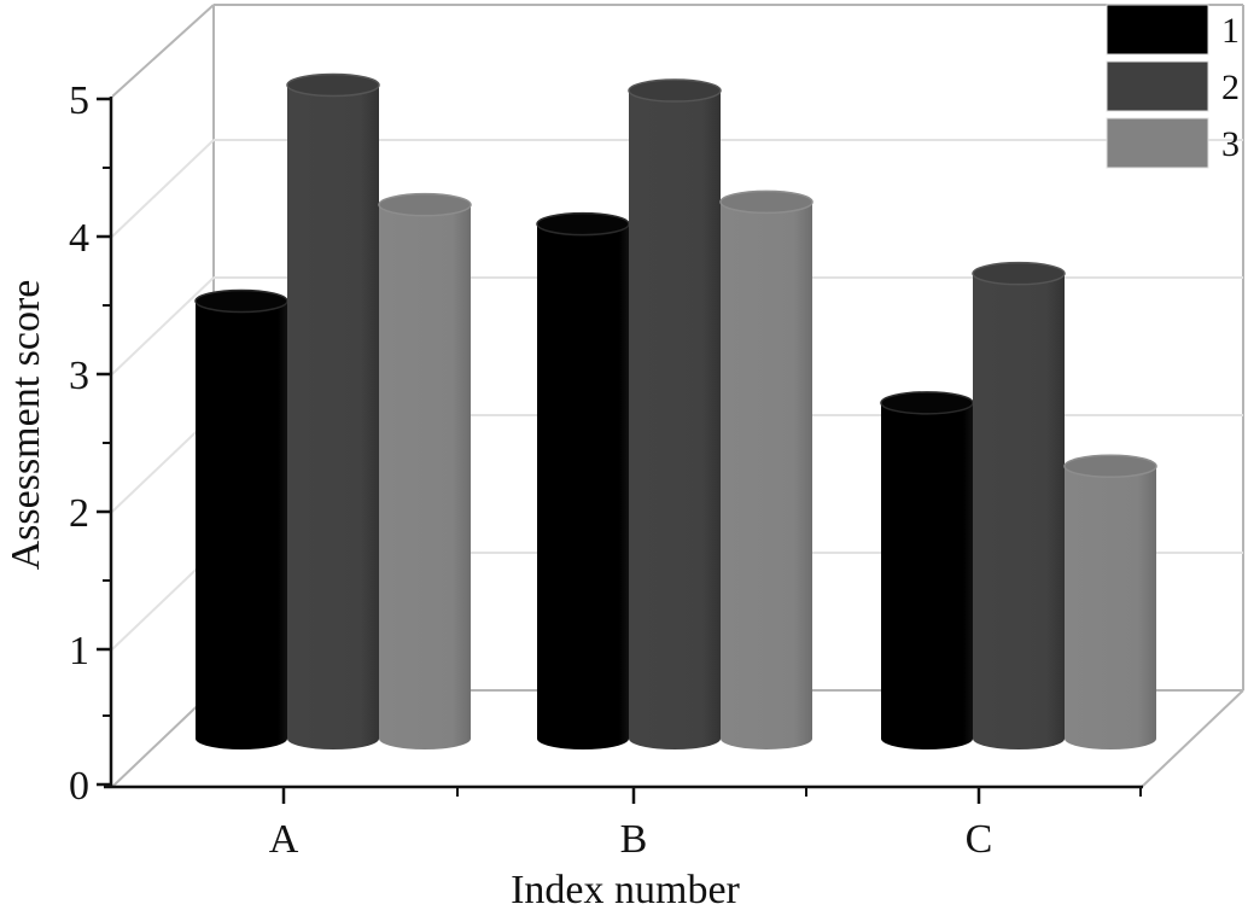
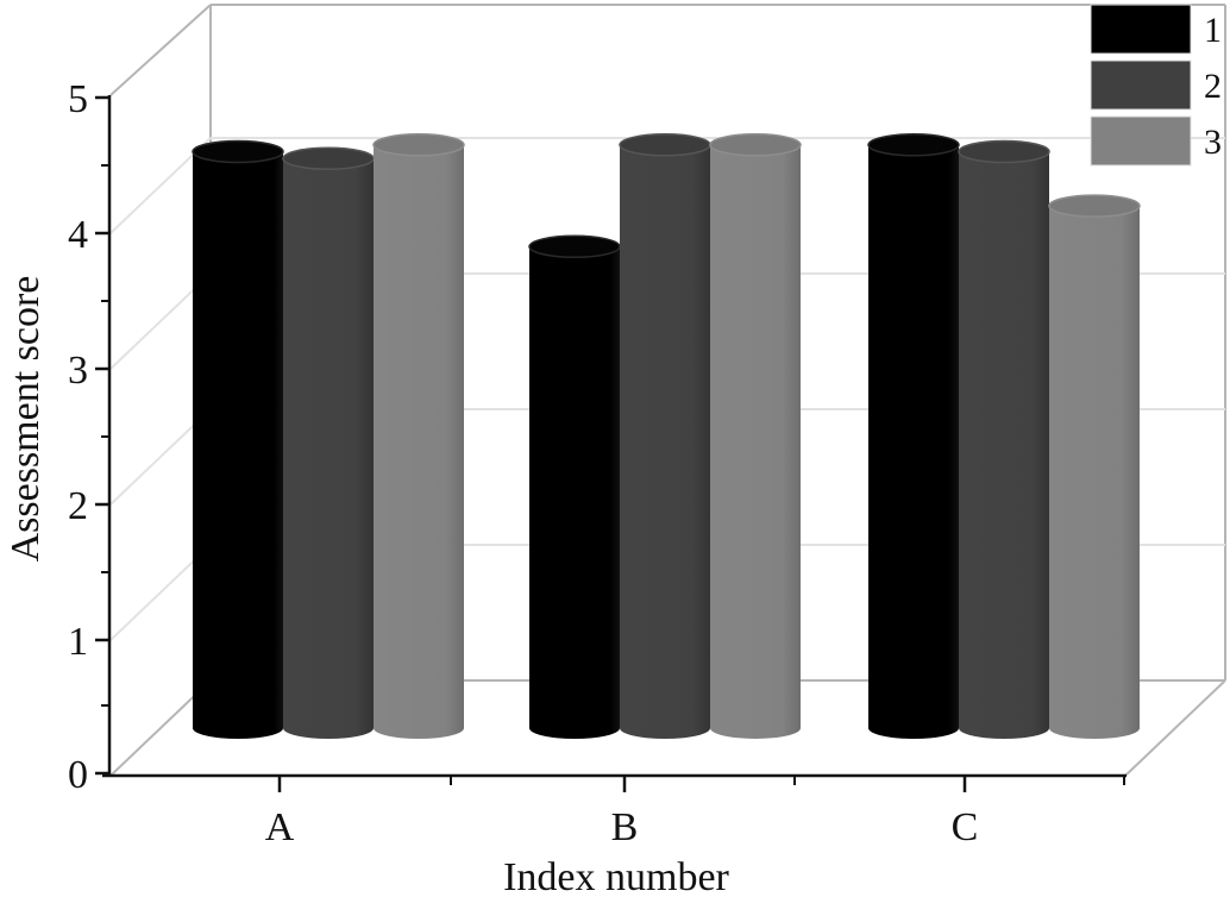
1/A: 3.18 -> 4.25
2/A: 4.75 -> 4.20
3/A: 3.88 -> 4.30
1/B: 3.74 -> 3.55
2/B: 4.71 -> 4.30
3/B: 3.90 -> 4.30
1/C: 2.44 -> 4.30
2/C: 3.38 -> 4.25
3/C: 1.98 -> 3.85
